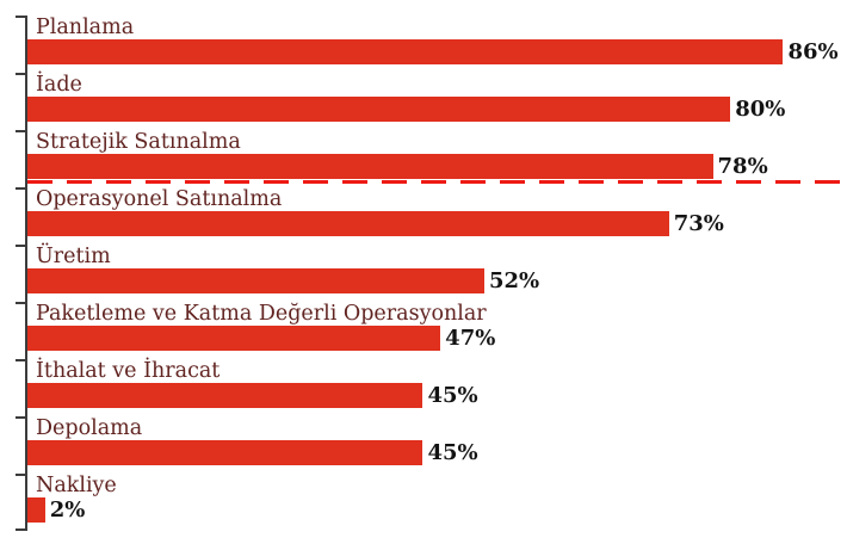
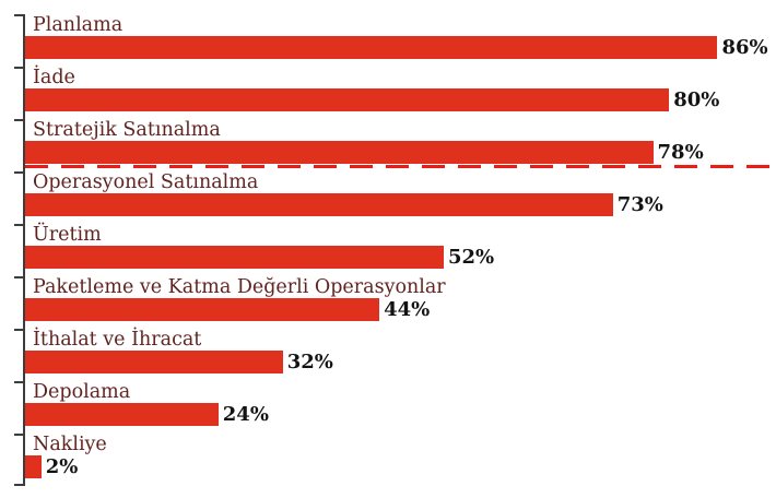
Paketleme ve Katma Değerli Operasyonlar: 47% -> 44%
İthalat ve İhracat: 45% -> 32%
Depolama: 45% -> 24%
